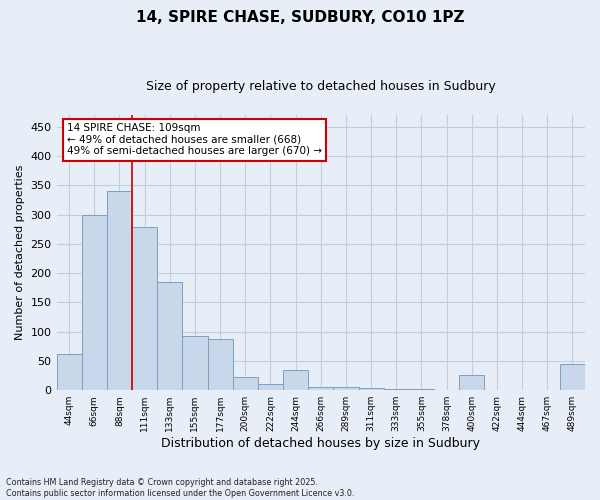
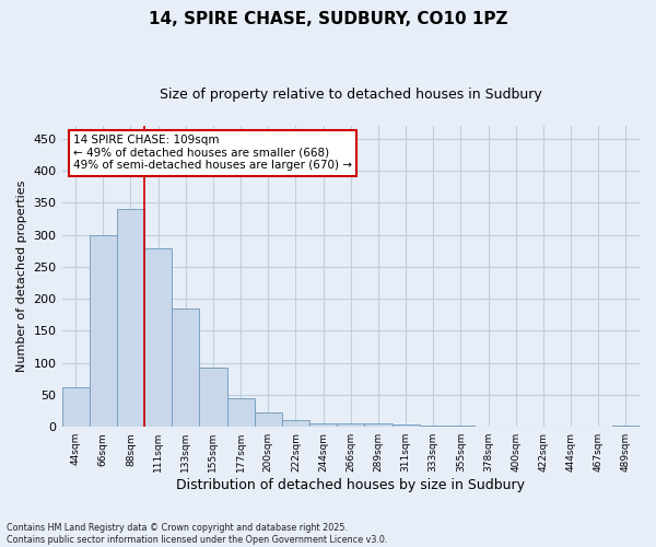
177sqm: 88 -> 45
244sqm: 34 -> 6
400sqm: 26 -> 1
489sqm: 44 -> 2
